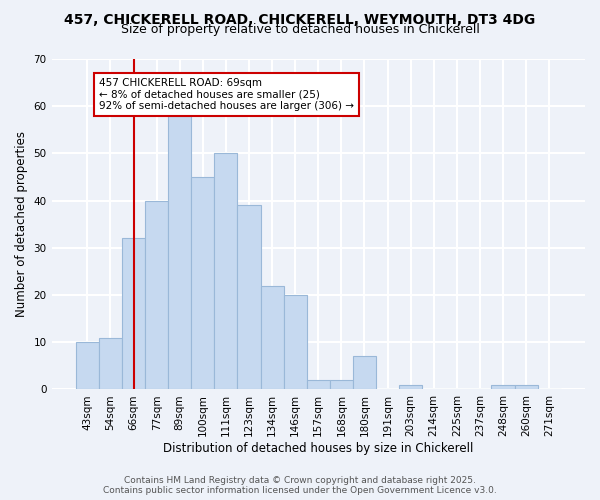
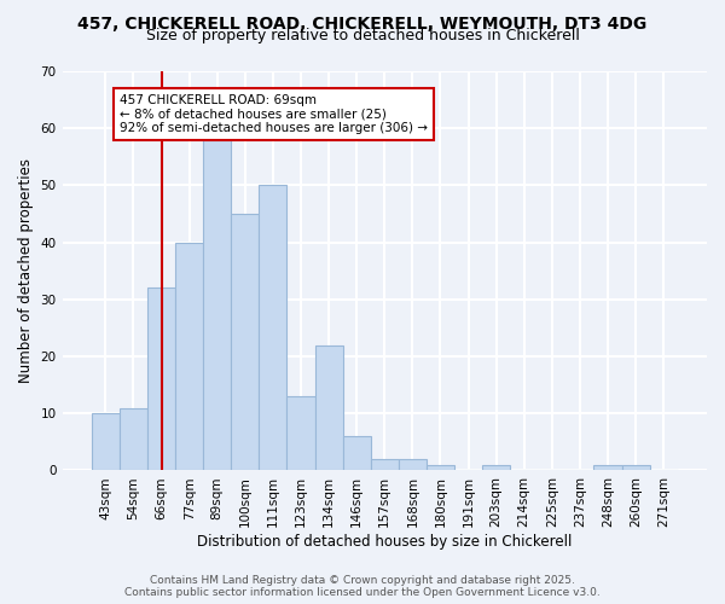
123sqm: 39 -> 13
146sqm: 20 -> 6
180sqm: 7 -> 1
